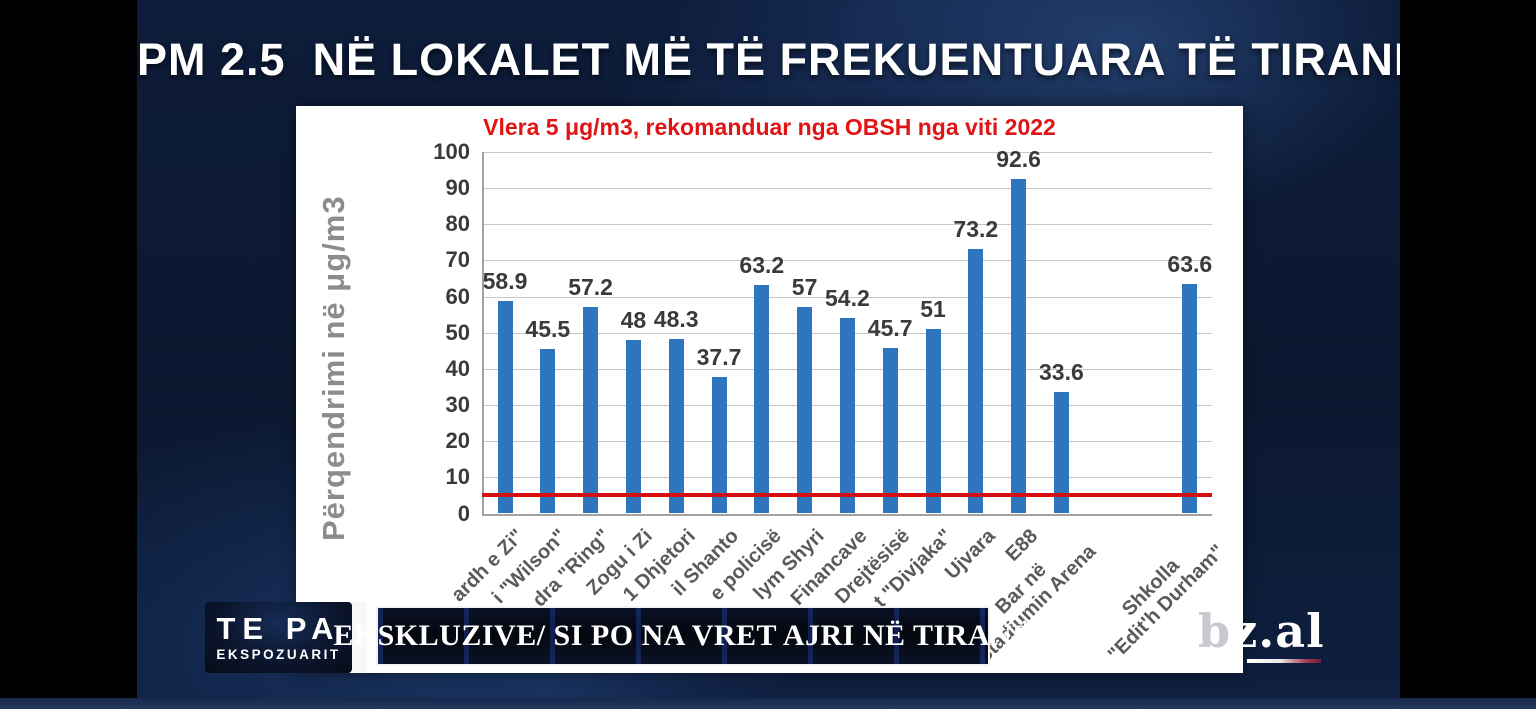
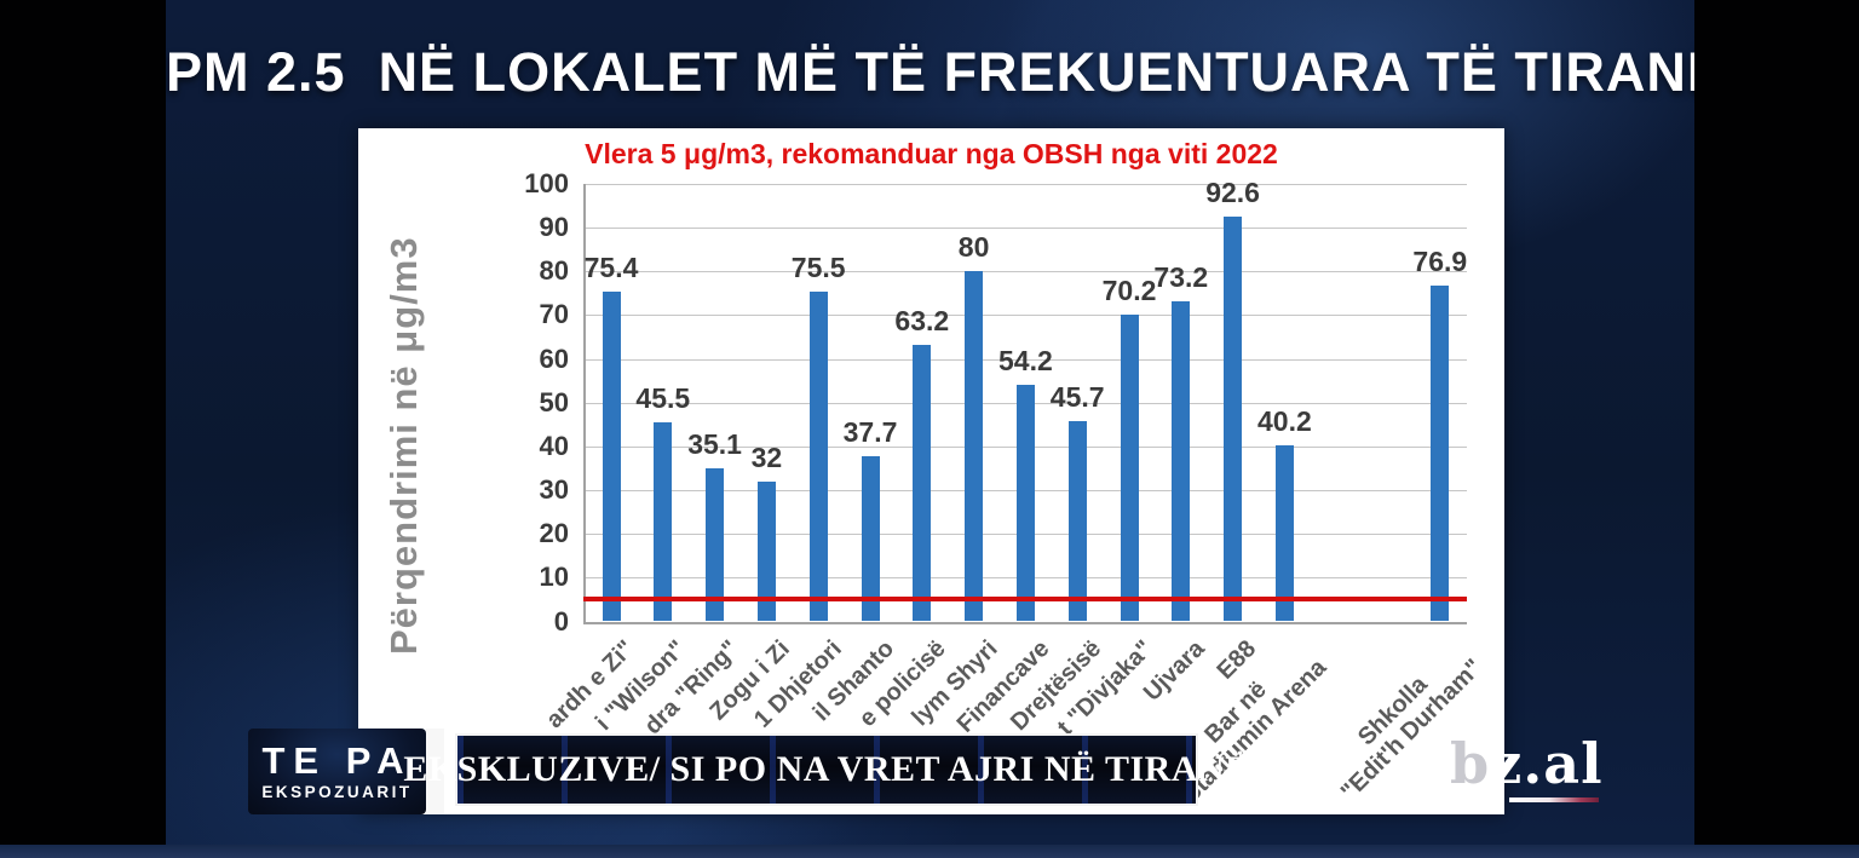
ardh e Zi": 58.9 -> 75.4
dra "Ring": 57.2 -> 35.1
Zogu i Zi: 48 -> 32
1 Dhjetori: 48.3 -> 75.5
lym Shyri: 57 -> 80
t "Divjaka": 51 -> 70.2
Bar në Stadiumin Arena: 33.6 -> 40.2
Shkolla "Edit'h Durham": 63.6 -> 76.9
